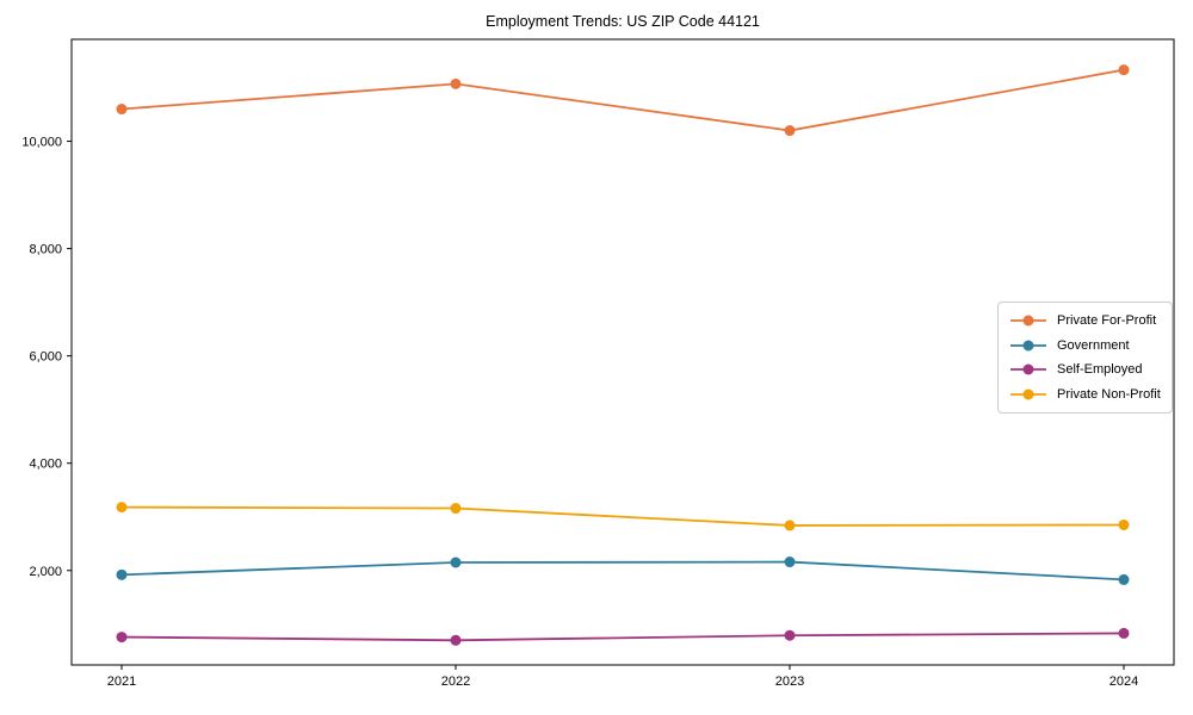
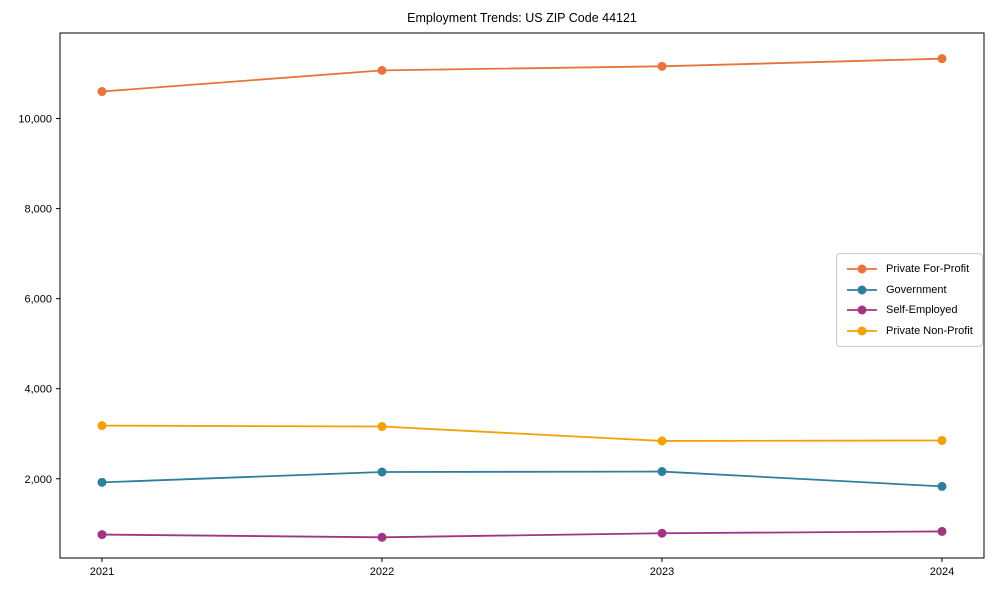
Private For-Profit/2023: 10200 -> 11200
